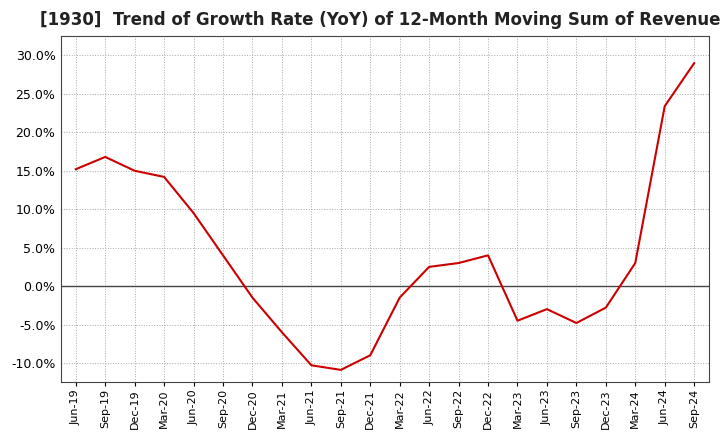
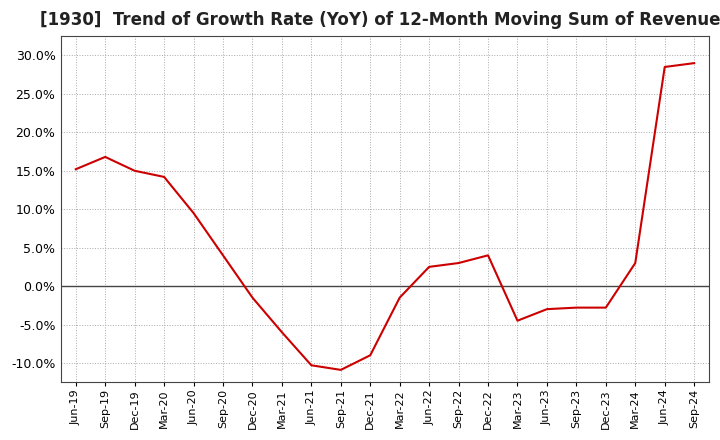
Sep-23: -4.8% -> -2.8%
Jun-24: 23.4% -> 28.5%
